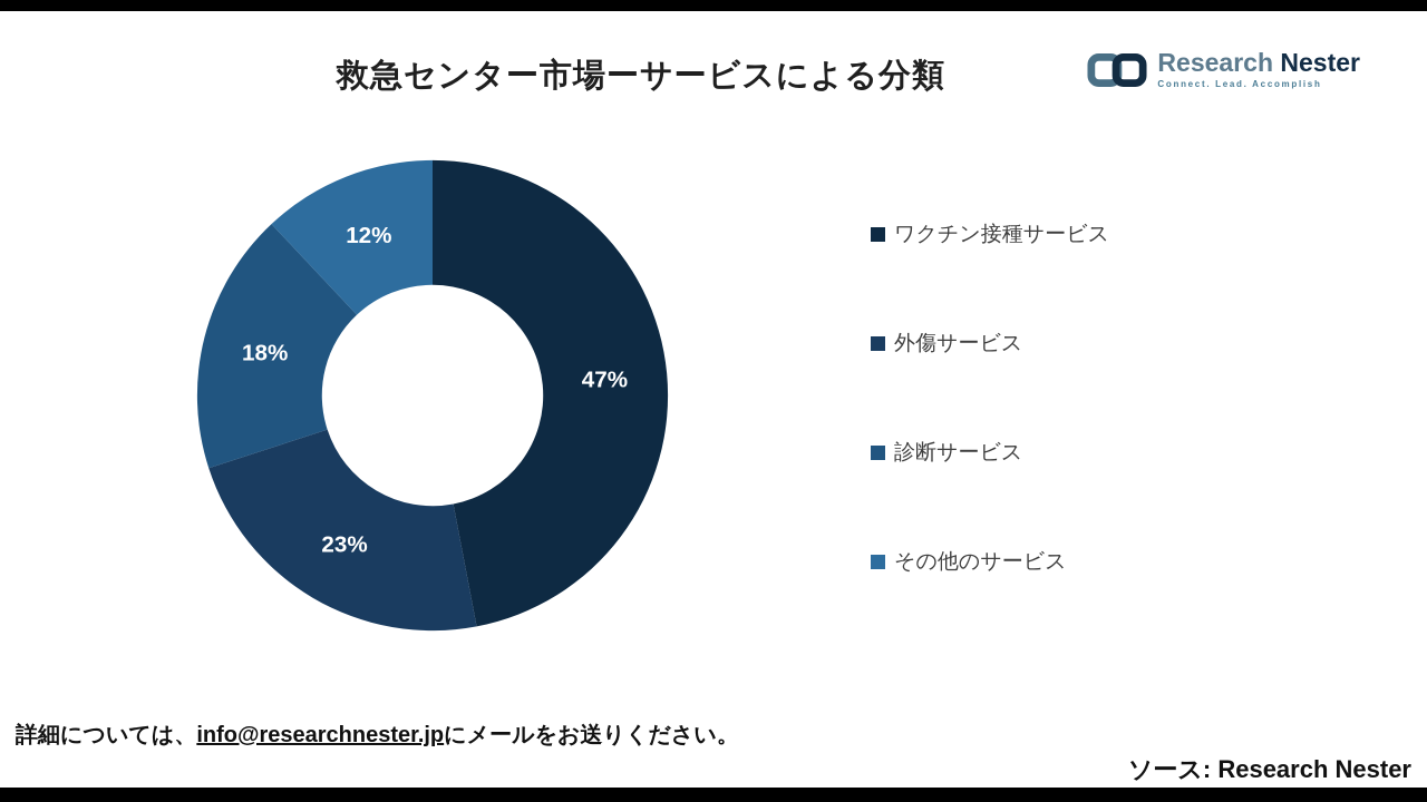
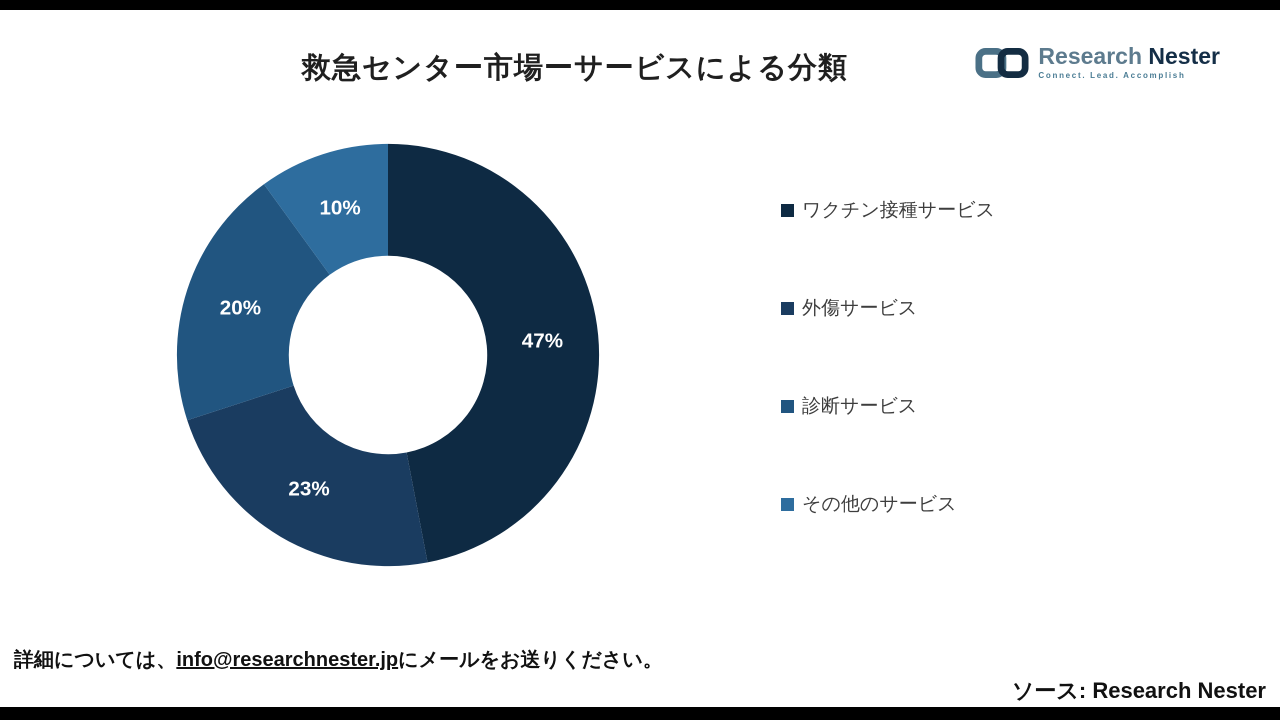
診断サービス: 18% -> 20%
その他のサービス: 12% -> 10%
